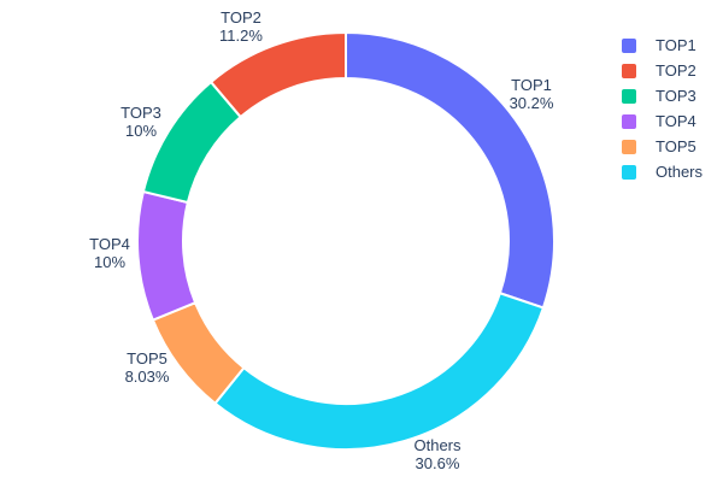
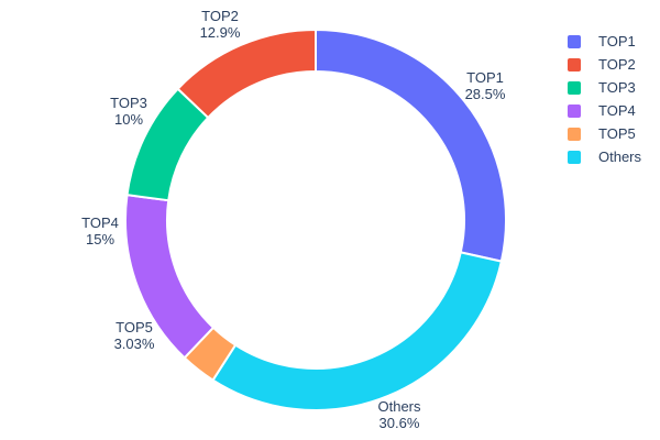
TOP1: 30.2% -> 28.5%
TOP2: 11.2% -> 12.9%
TOP4: 10% -> 15%
TOP5: 8.03% -> 3.03%
